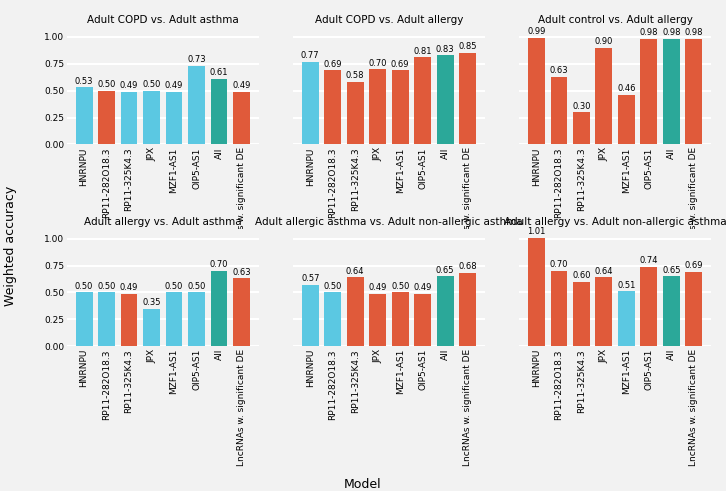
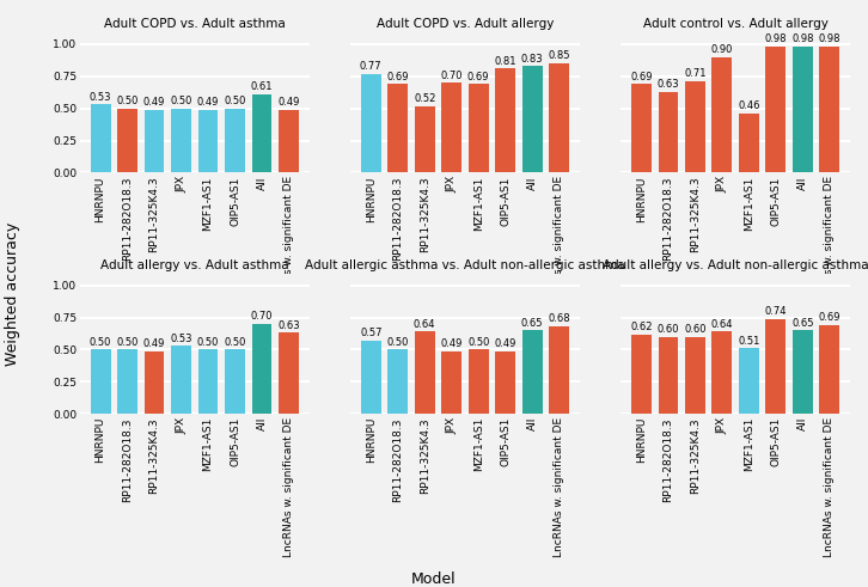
Adult COPD vs. Adult asthma/OIP5-AS1: 0.73 -> 0.50
Adult COPD vs. Adult allergy/RP11-325K4.3: 0.58 -> 0.52
Adult control vs. Adult allergy/HNRNPU: 0.99 -> 0.69
Adult control vs. Adult allergy/RP11-325K4.3: 0.30 -> 0.71
Adult allergy vs. Adult asthma/JPX: 0.35 -> 0.53
Adult allergy vs. Adult non-allergic asthma/HNRNPU: 1.01 -> 0.62
Adult allergy vs. Adult non-allergic asthma/RP11-282O18.3: 0.70 -> 0.60
